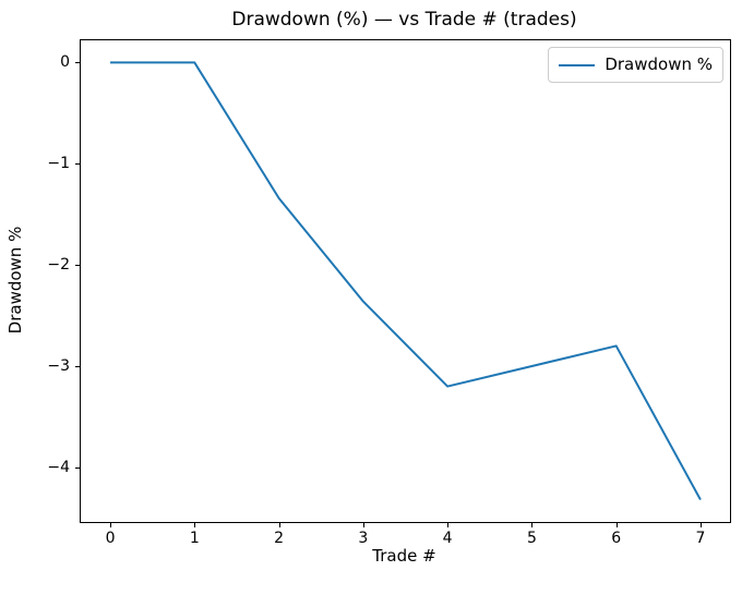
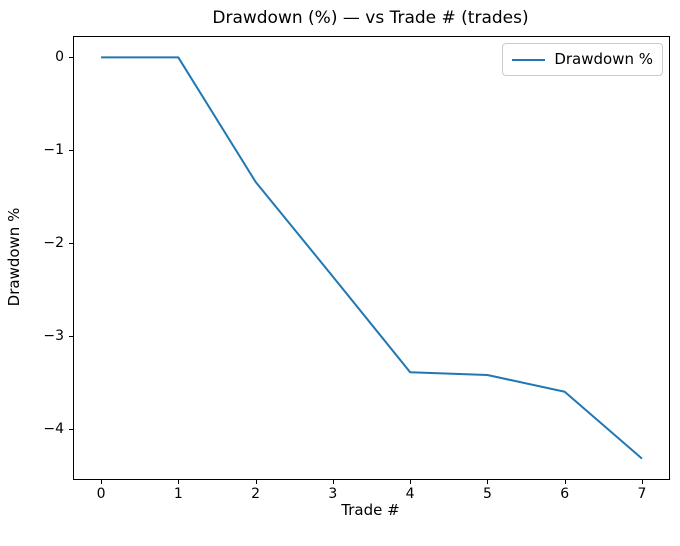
4: -3.2 -> -3.4
5: -3.0 -> -3.4
6: -2.8 -> -3.6
